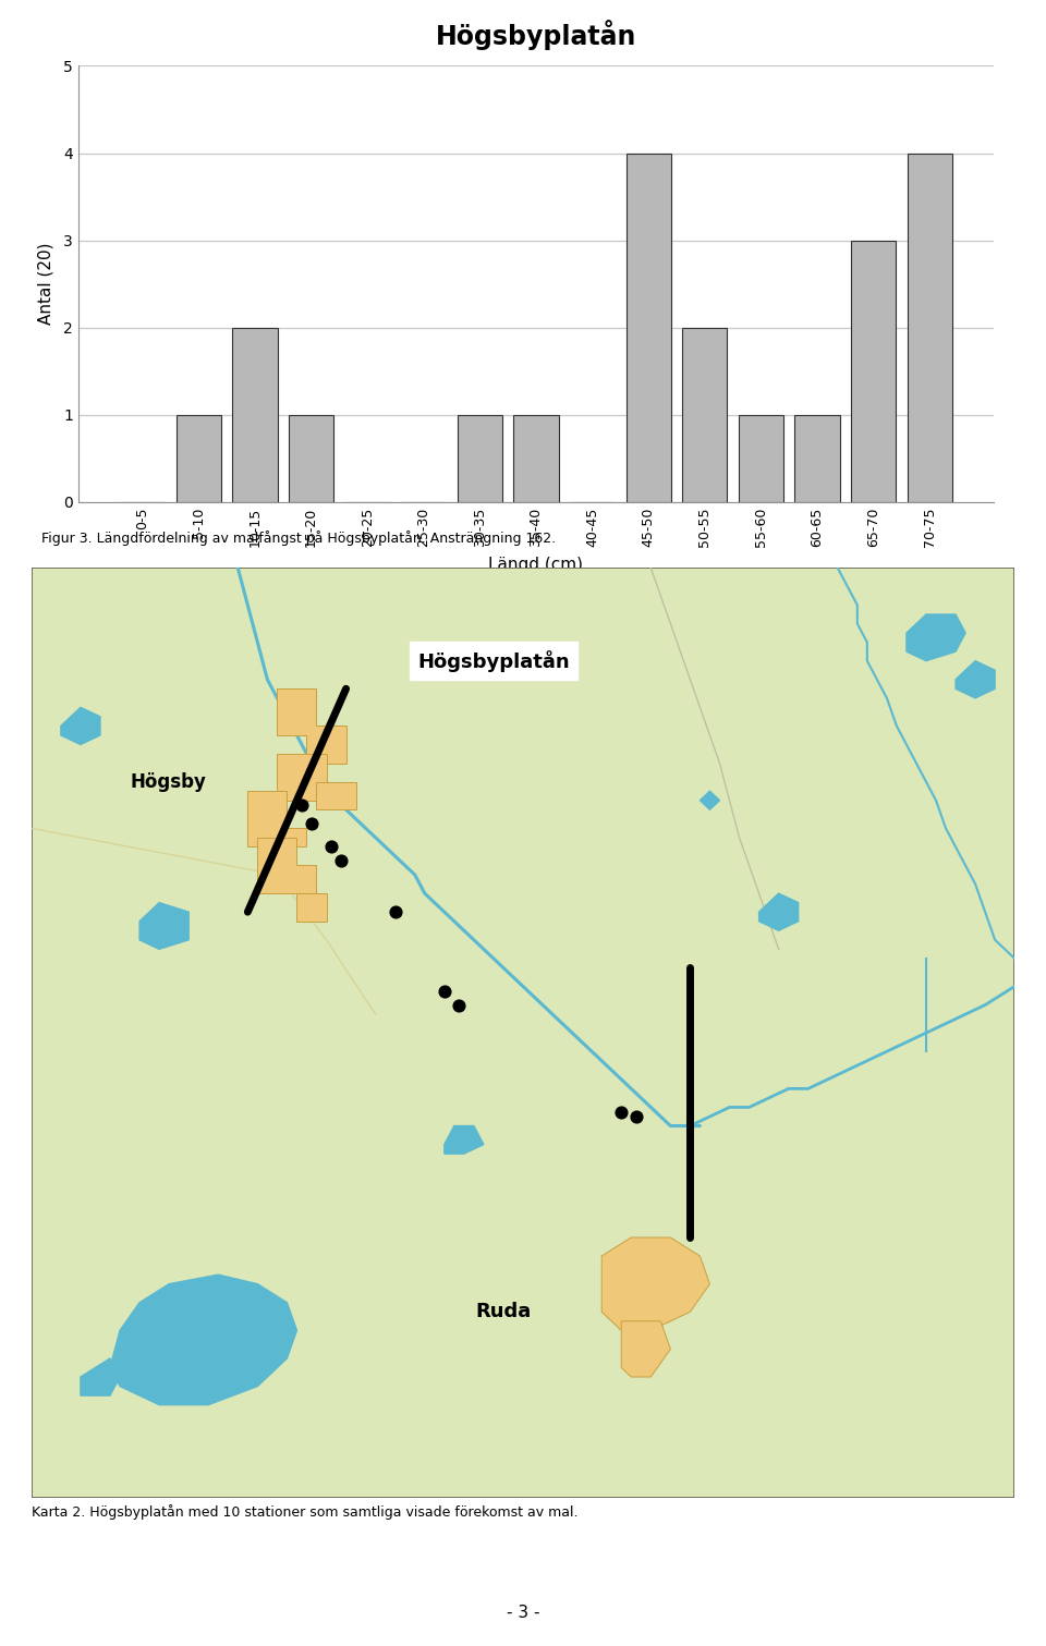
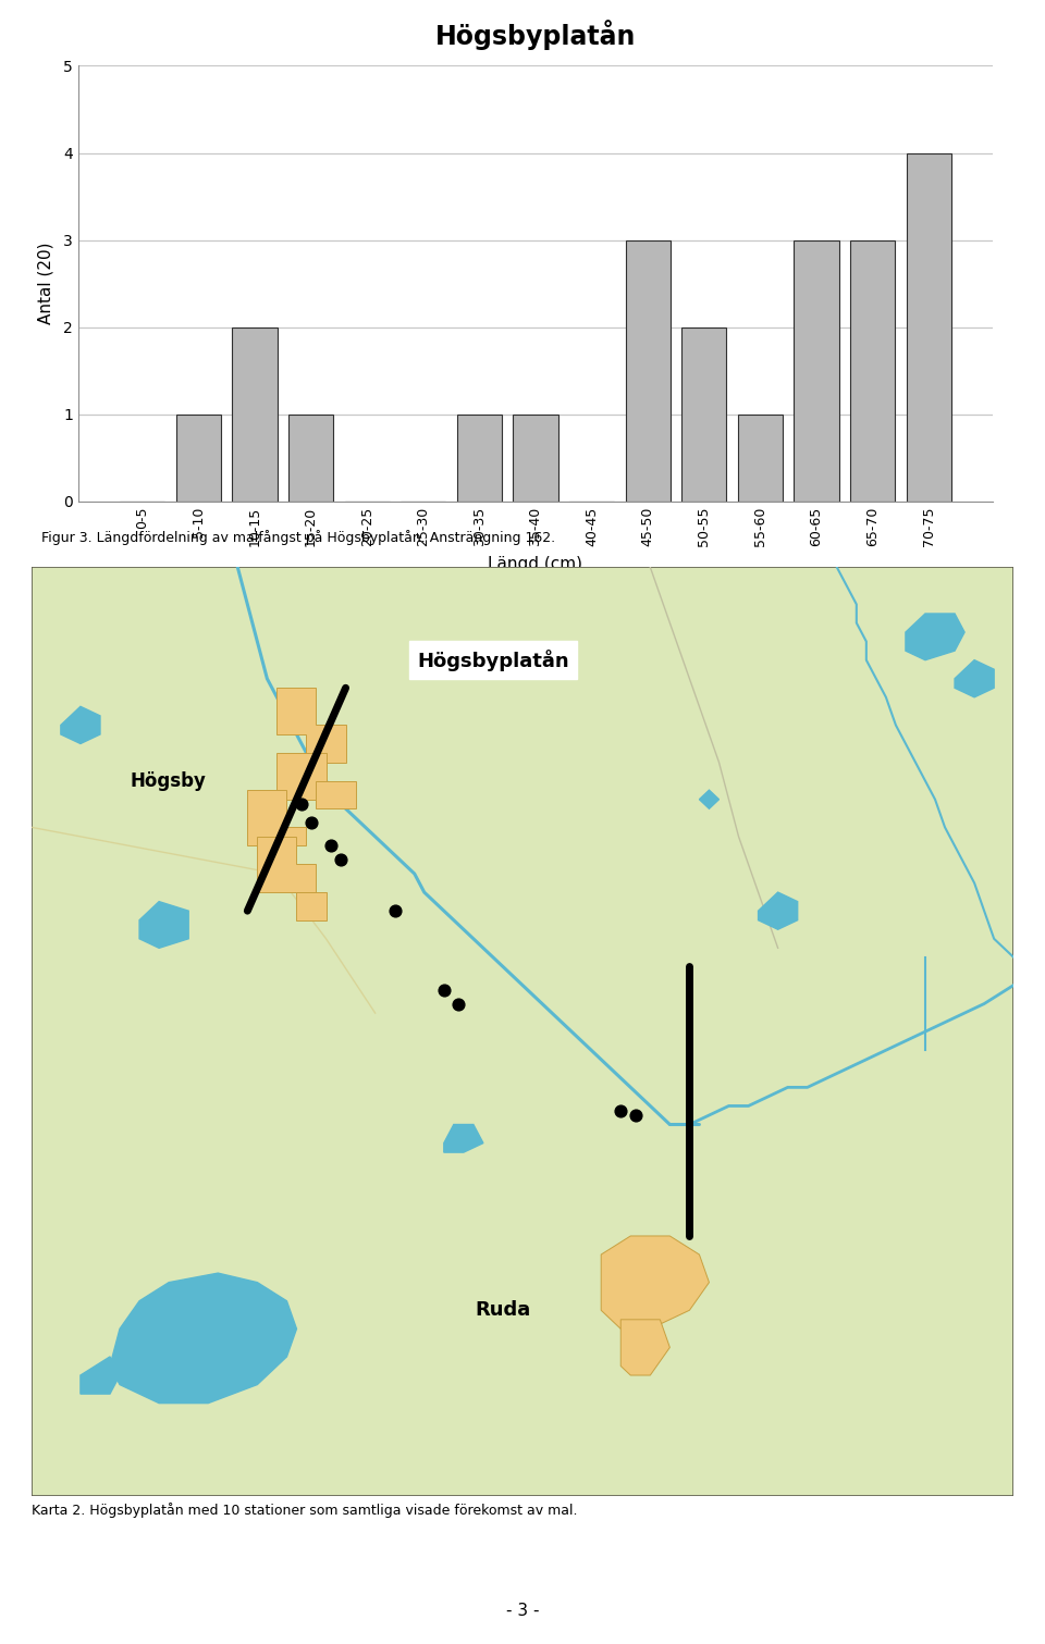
Högsbyplatån/45-50: 4 -> 3
Högsbyplatån/60-65: 1 -> 3
